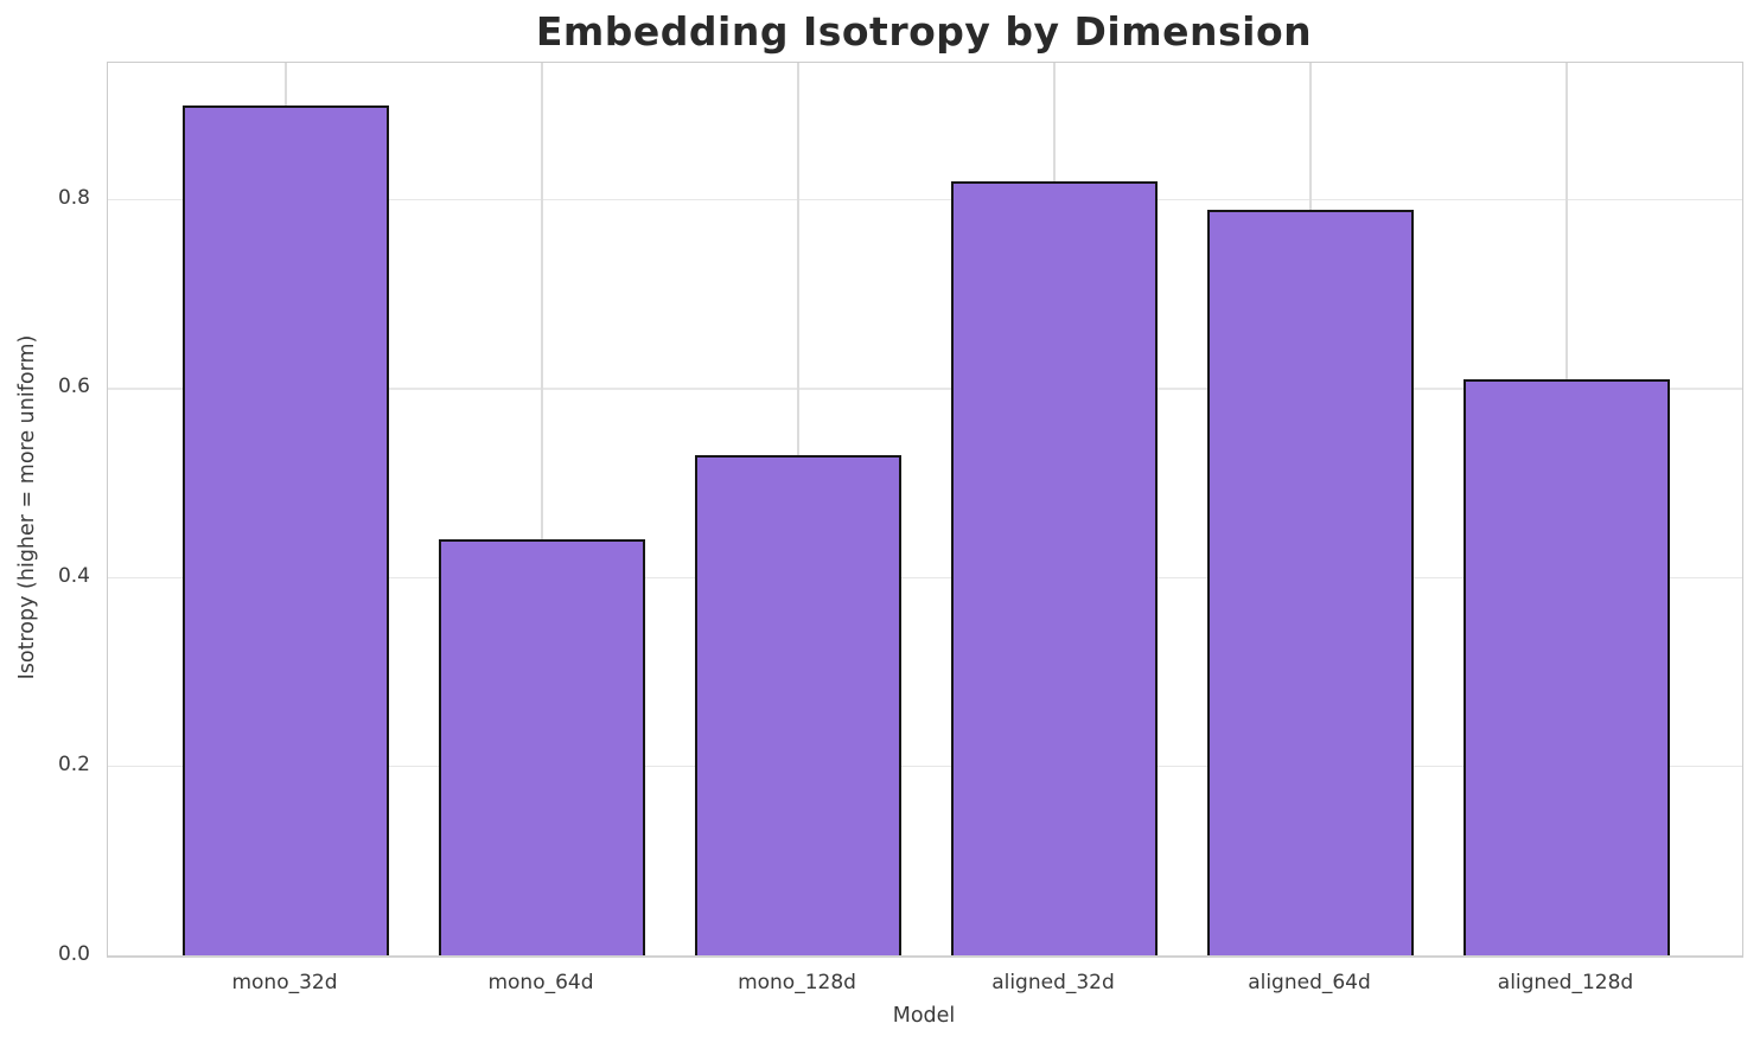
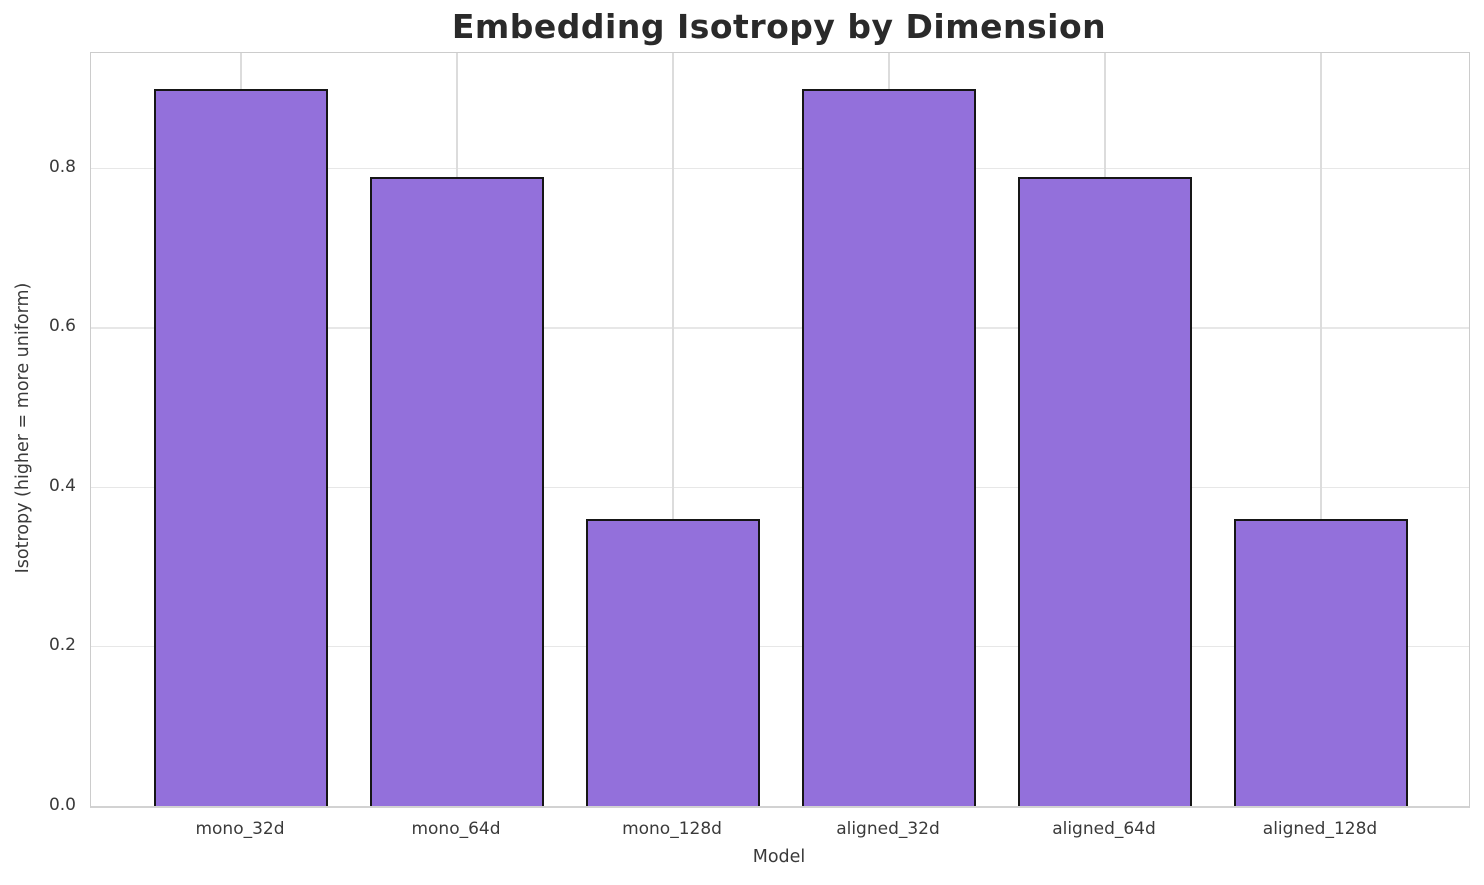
mono_64d: 0.44 -> 0.79
mono_128d: 0.53 -> 0.36
aligned_32d: 0.82 -> 0.90
aligned_128d: 0.61 -> 0.36
